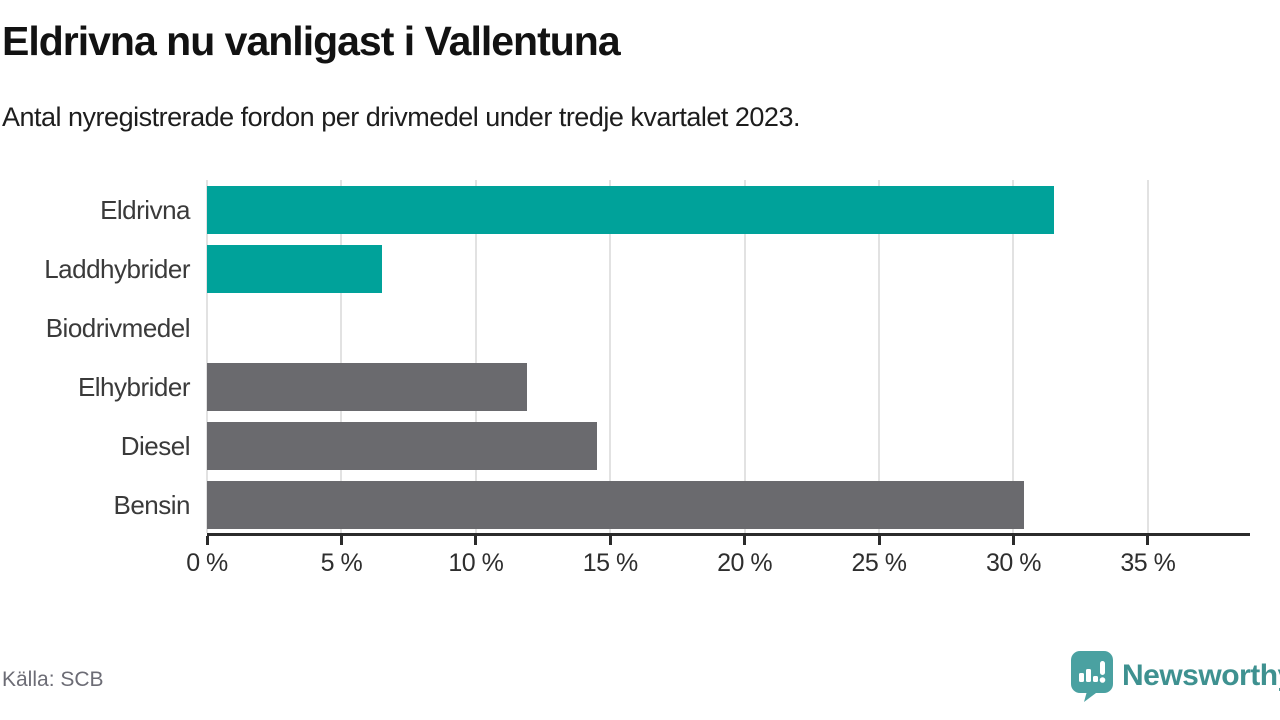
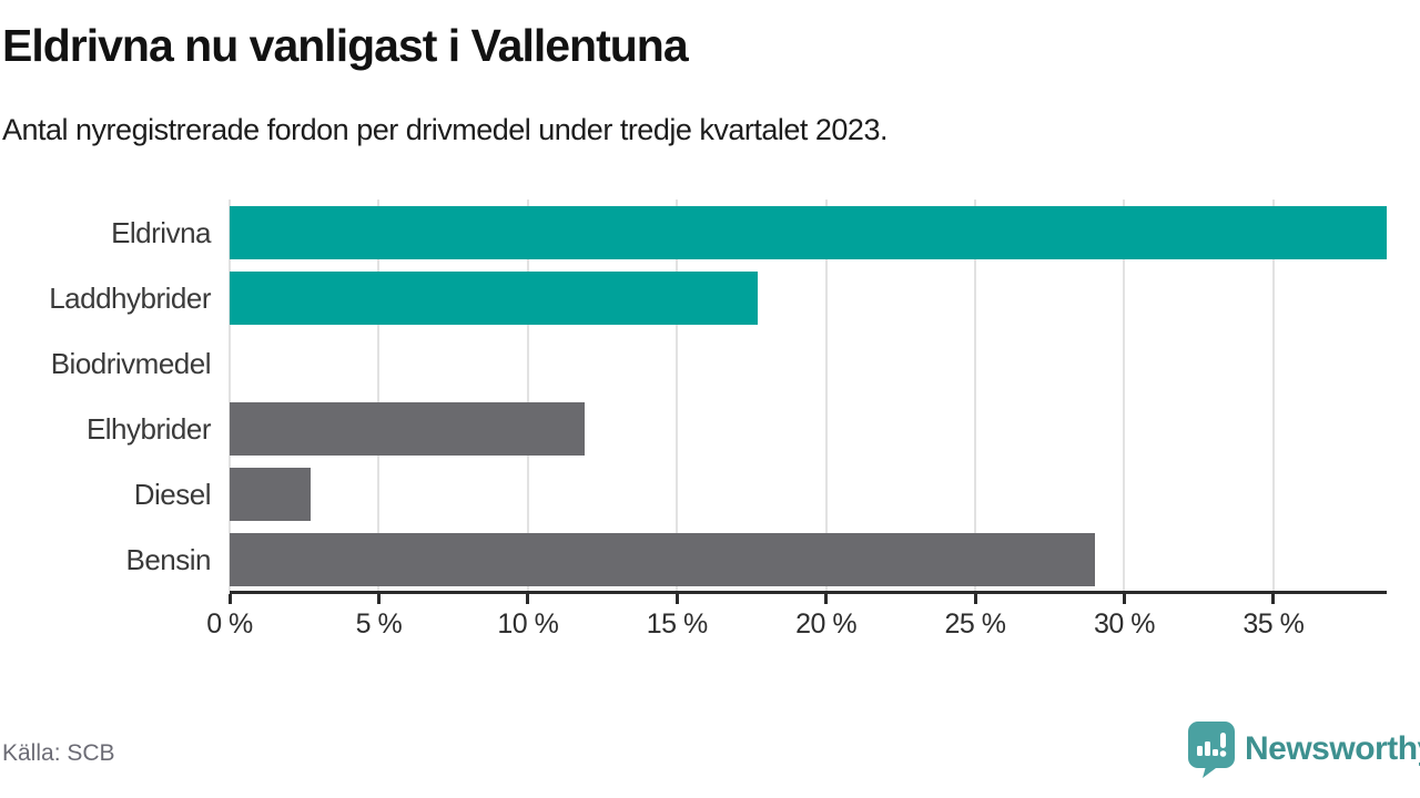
Eldrivna: 31.5% -> 38.8%
Laddhybrider: 6.5% -> 17.7%
Diesel: 14.5% -> 2.7%
Bensin: 30.4% -> 29.0%
